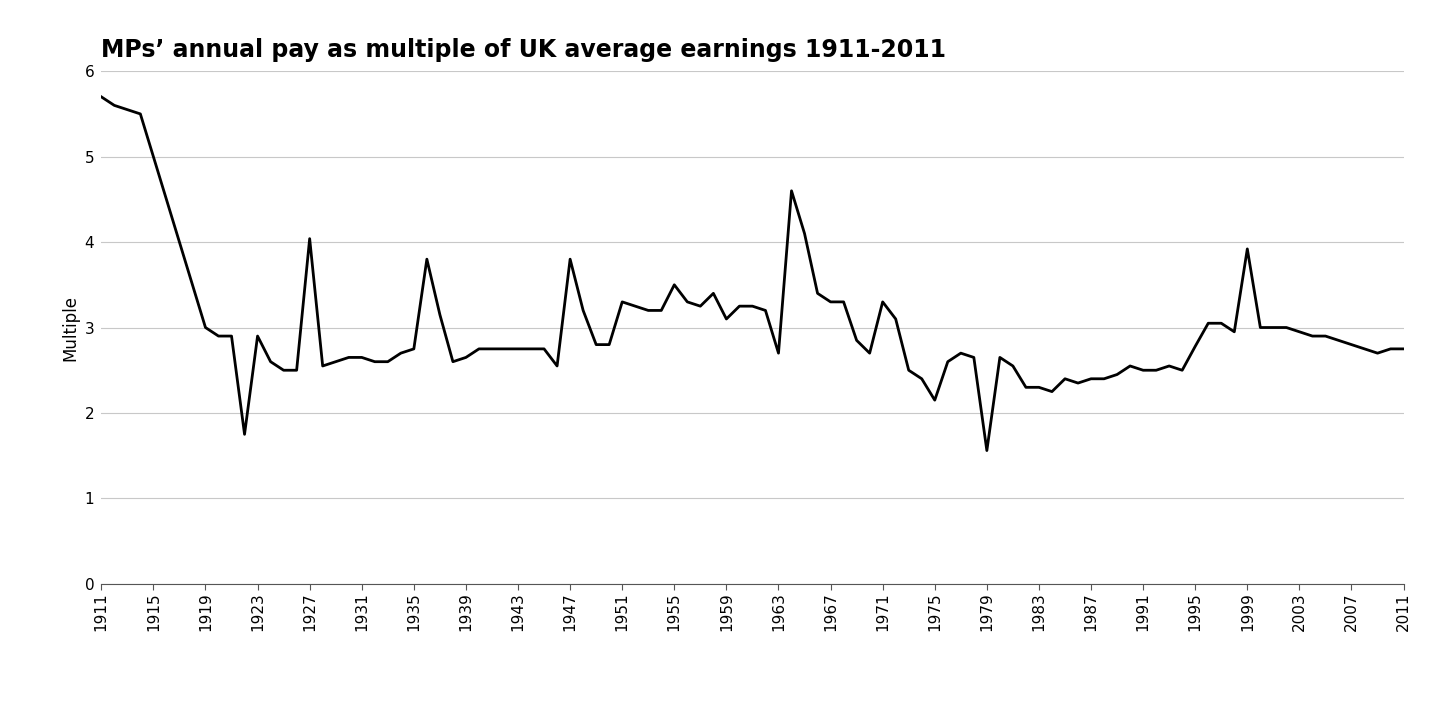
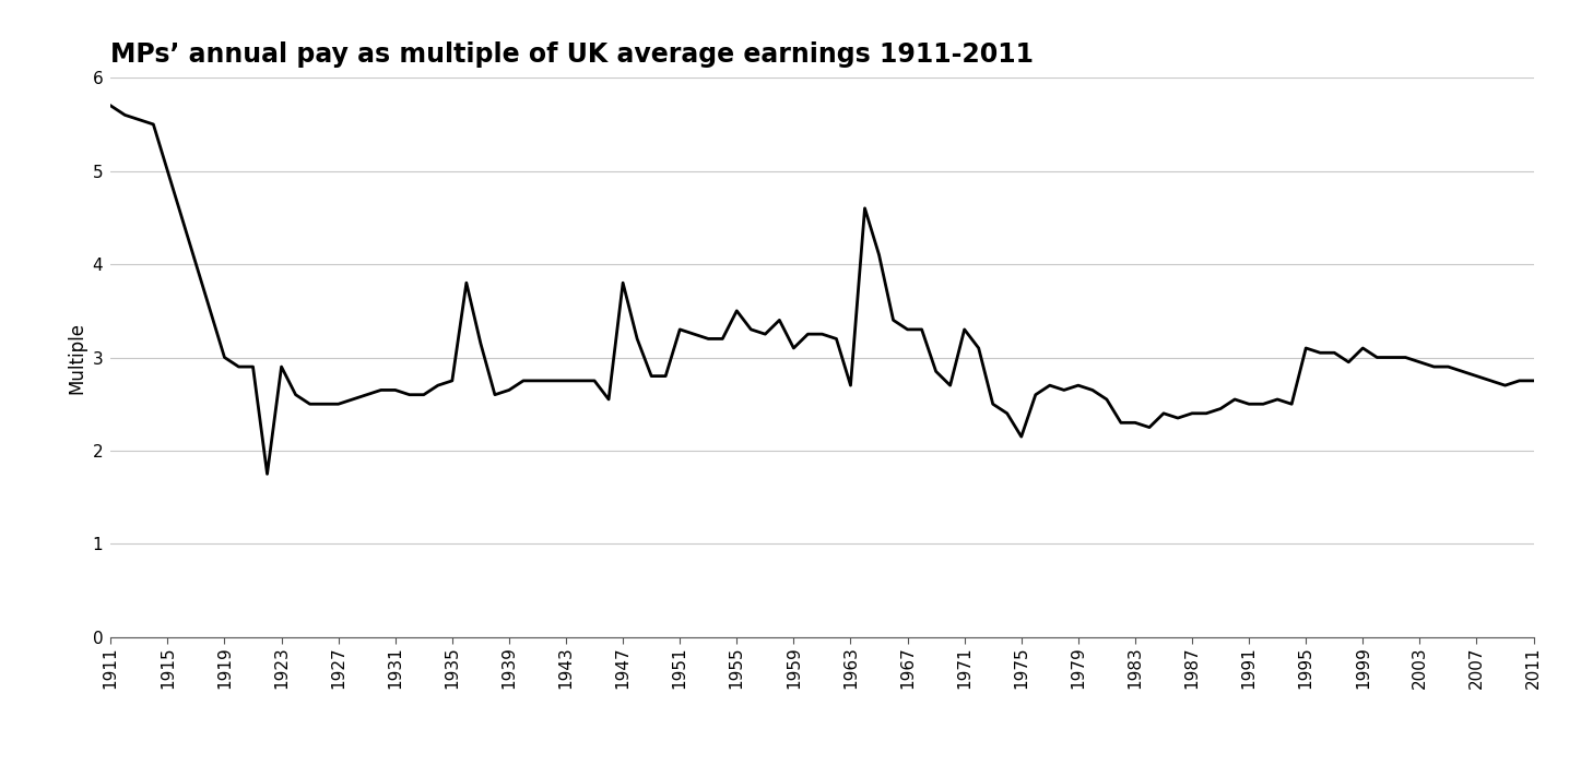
1927: 4.04 -> 2.50
1979: 1.56 -> 2.70
1995: 2.78 -> 3.10
1999: 3.92 -> 3.10
